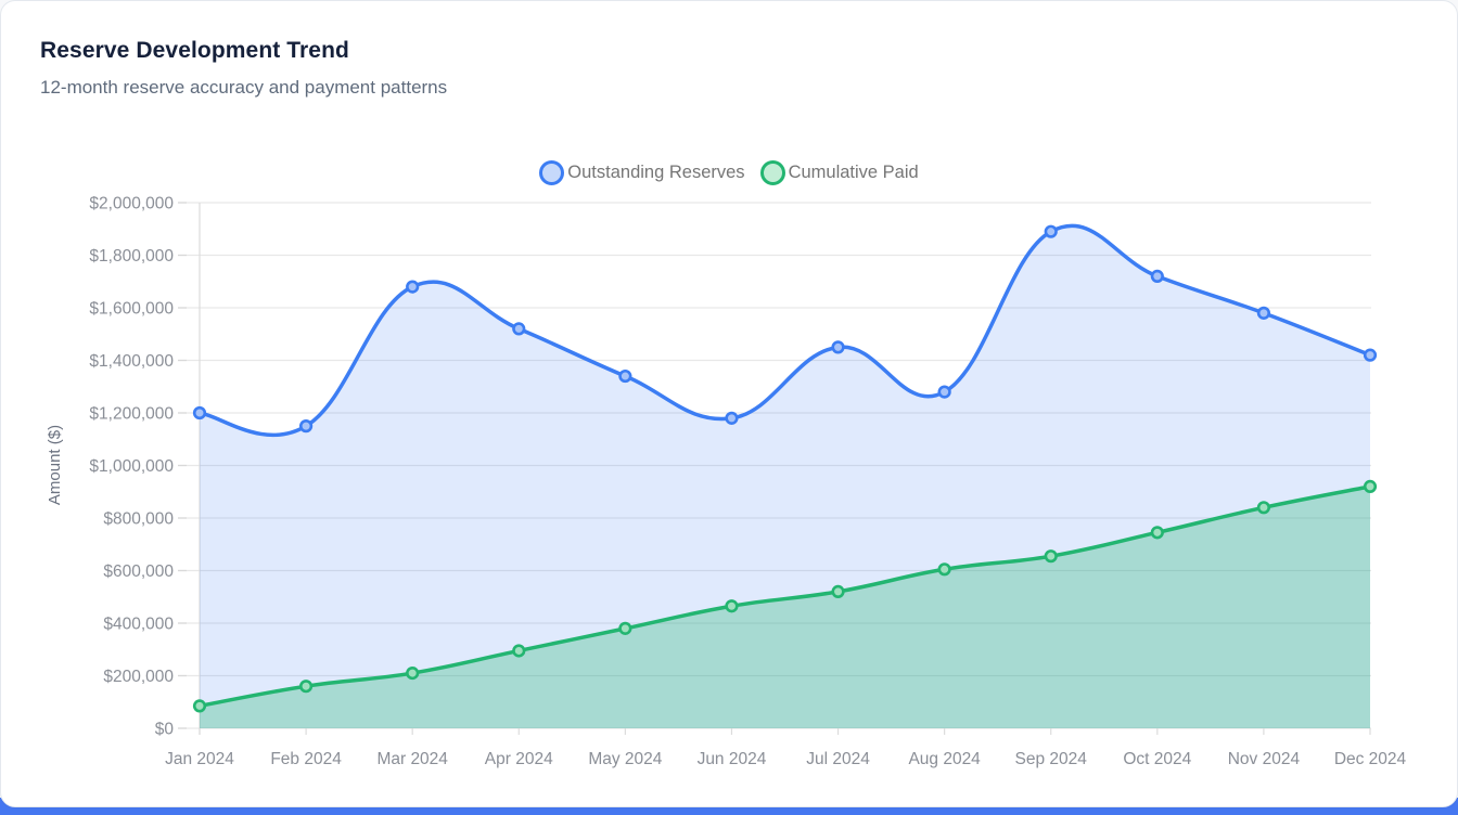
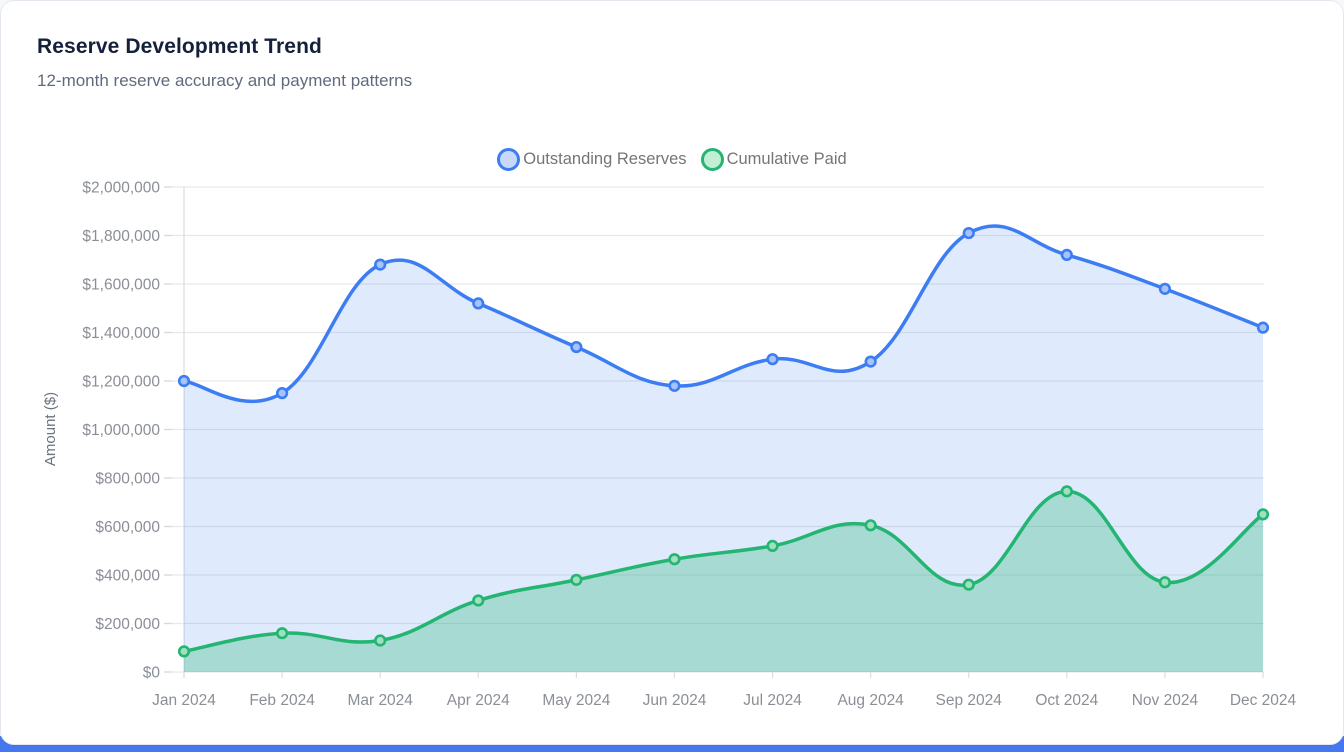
Cumulative Paid/Mar 2024: $210000 -> $130000
Outstanding Reserves/Jul 2024: $1450000 -> $1290000
Outstanding Reserves/Sep 2024: $1890000 -> $1810000
Cumulative Paid/Sep 2024: $660000 -> $360000
Cumulative Paid/Nov 2024: $840000 -> $370000
Cumulative Paid/Dec 2024: $920000 -> $650000
